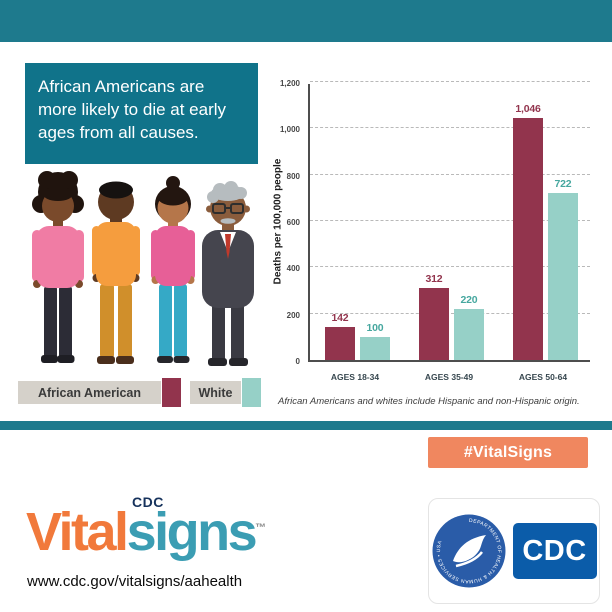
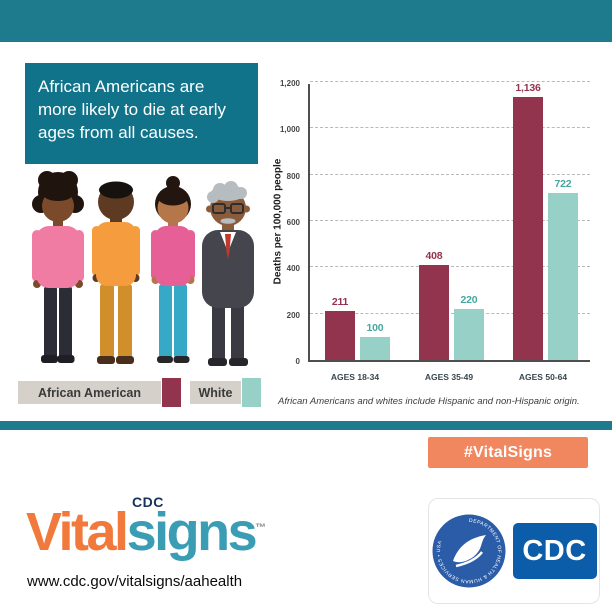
African American/AGES 18-34: 142 -> 211
African American/AGES 35-49: 312 -> 408
African American/AGES 50-64: 1,046 -> 1,136
